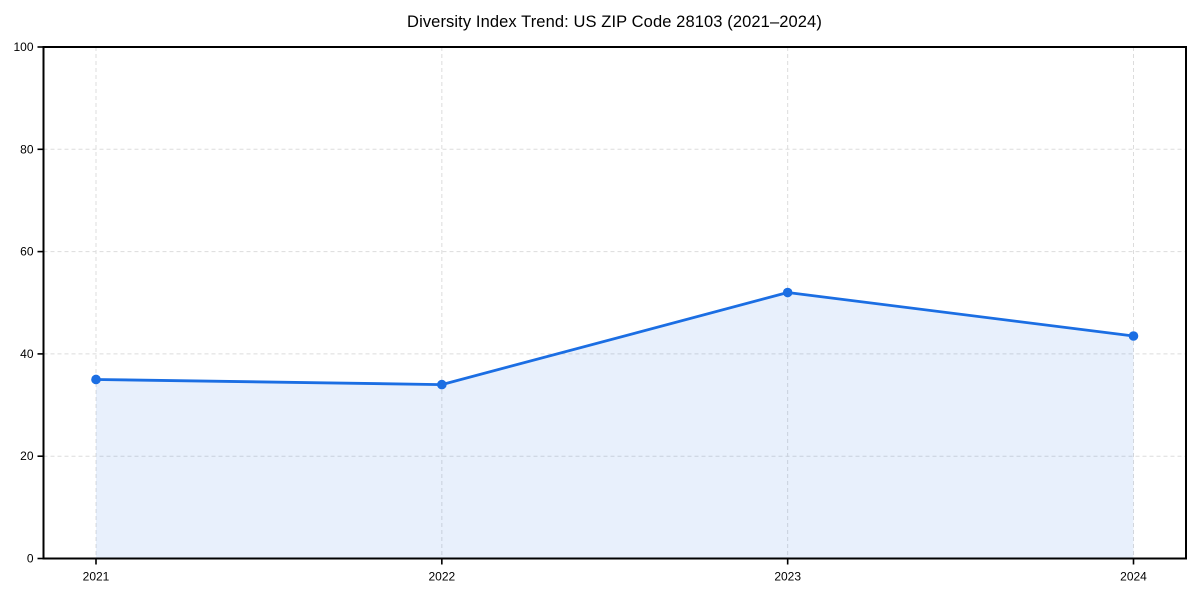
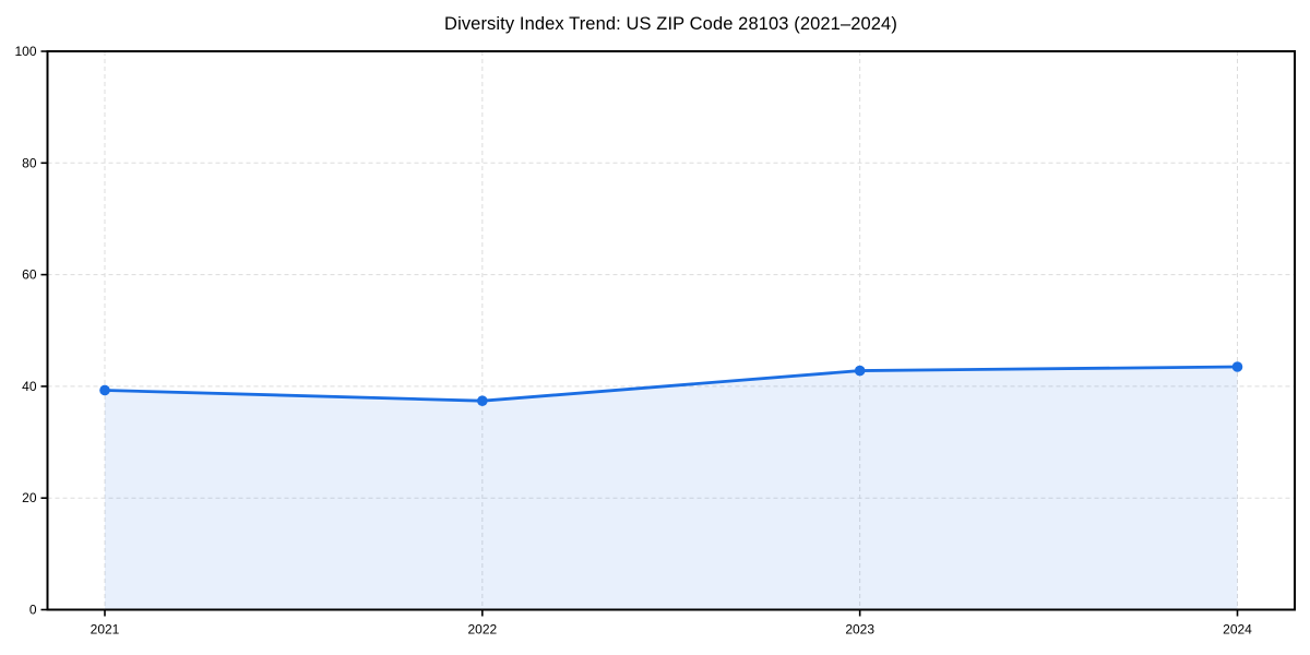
2021: 35 -> 39
2022: 34 -> 37
2023: 52 -> 43
